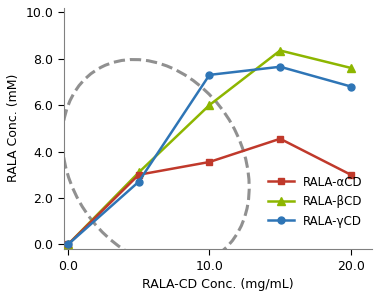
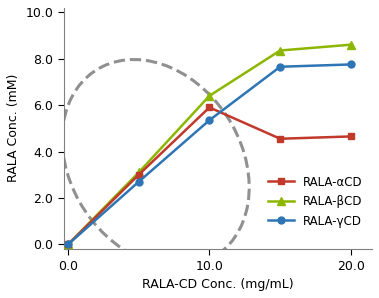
RALA-αCD/10.0: 3.55 -> 5.90
RALA-βCD/10.0: 6.00 -> 6.40
RALA-γCD/10.0: 7.30 -> 5.35
RALA-αCD/20.0: 3.00 -> 4.65
RALA-βCD/20.0: 7.60 -> 8.60
RALA-γCD/20.0: 6.80 -> 7.75
